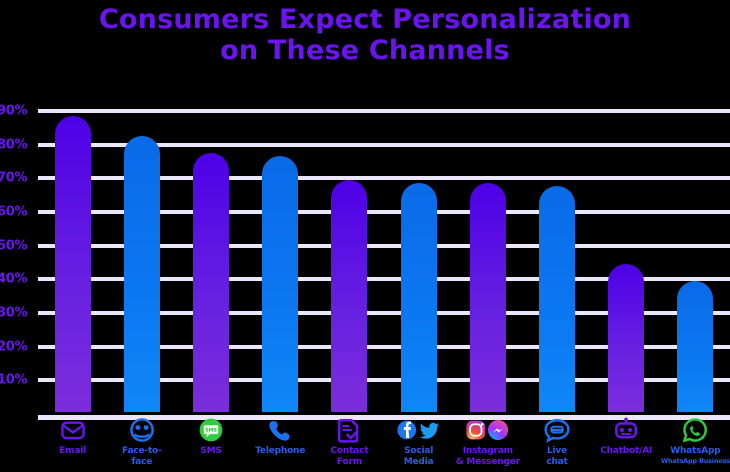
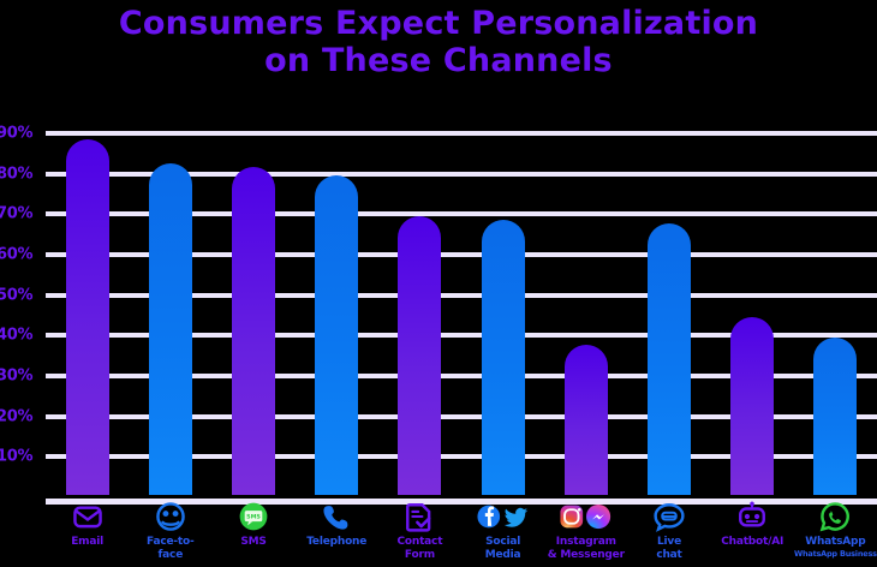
SMS: 77% -> 81%
Telephone: 76% -> 79%
Instagram & Messenger: 68% -> 37%
